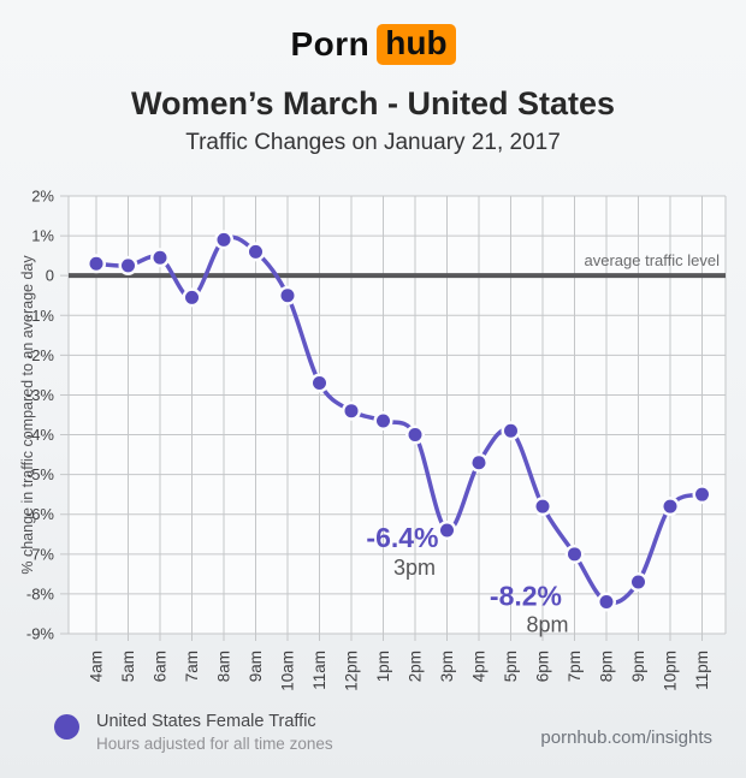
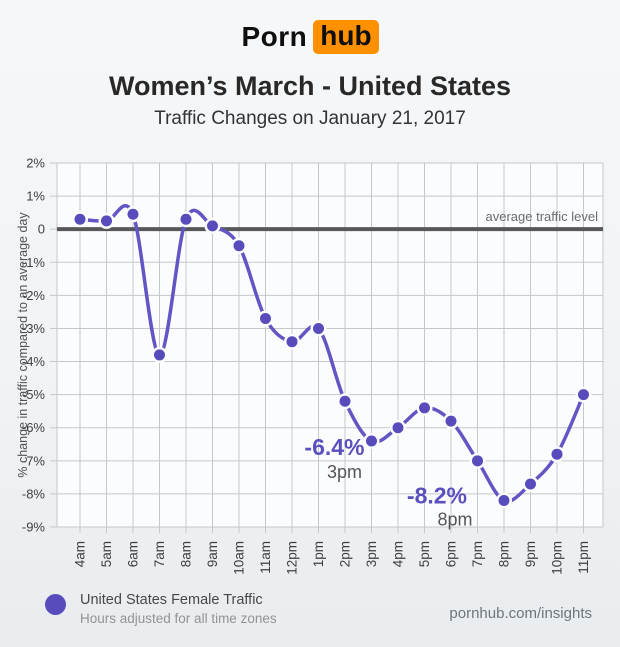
7am: -0.6% -> -3.8%
8am: 0.9% -> 0.3%
9am: 0.6% -> 0.1%
1pm: -3.6% -> -3.0%
2pm: -4.0% -> -5.2%
4pm: -4.7% -> -6.0%
5pm: -3.9% -> -5.4%
10pm: -5.8% -> -6.8%
11pm: -5.5% -> -5.0%
